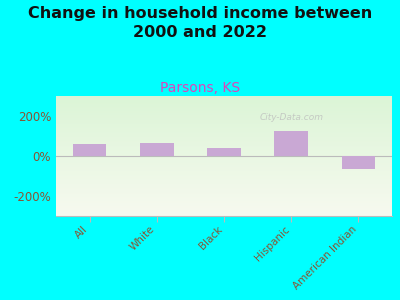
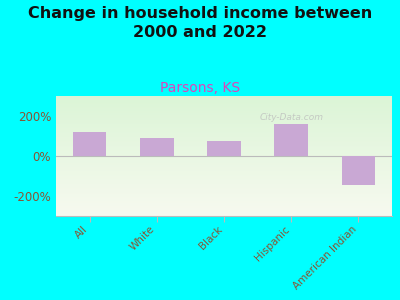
All: 60% -> 120%
White: 65% -> 90%
Black: 42% -> 75%
Hispanic: 125% -> 160%
American Indian: -65% -> -145%
